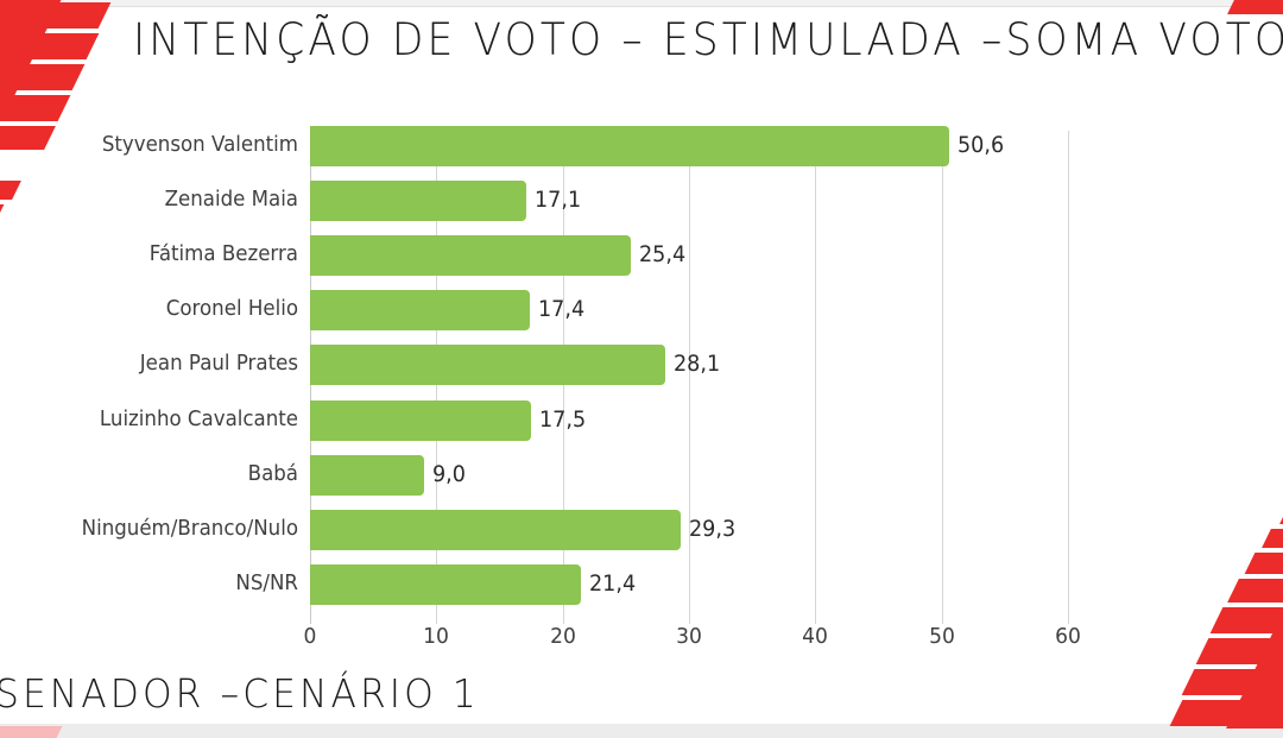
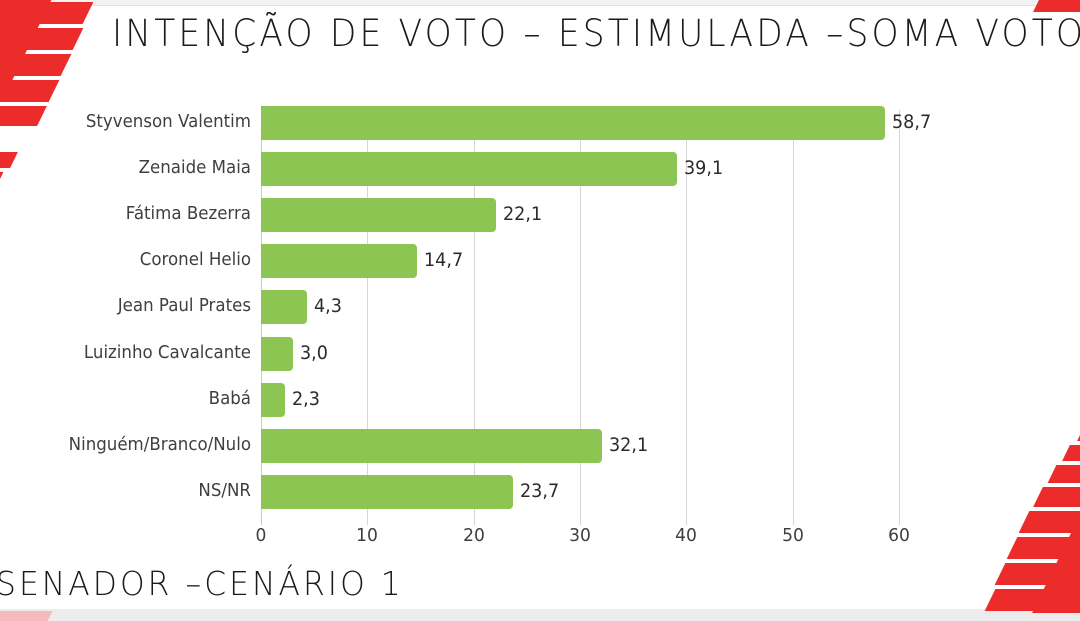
Styvenson Valentim: 50,6 -> 58,7
Zenaide Maia: 17,1 -> 39,1
Fátima Bezerra: 25,4 -> 22,1
Coronel Helio: 17,4 -> 14,7
Jean Paul Prates: 28,1 -> 4,3
Luizinho Cavalcante: 17,5 -> 3,0
Babá: 9,0 -> 2,3
Ninguém/Branco/Nulo: 29,3 -> 32,1
NS/NR: 21,4 -> 23,7
